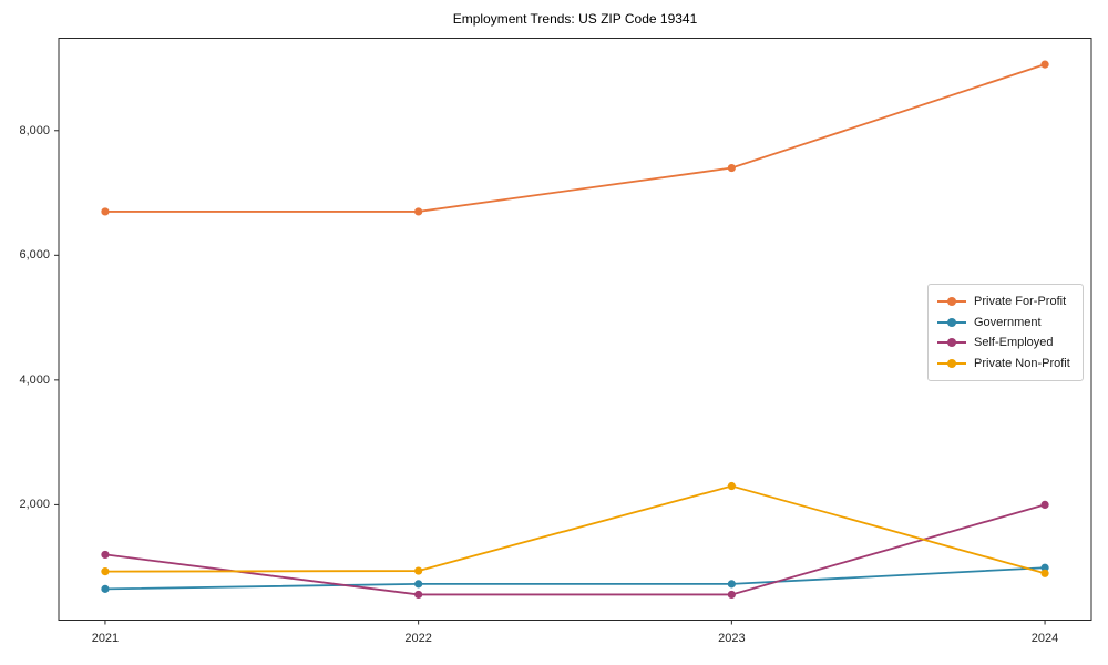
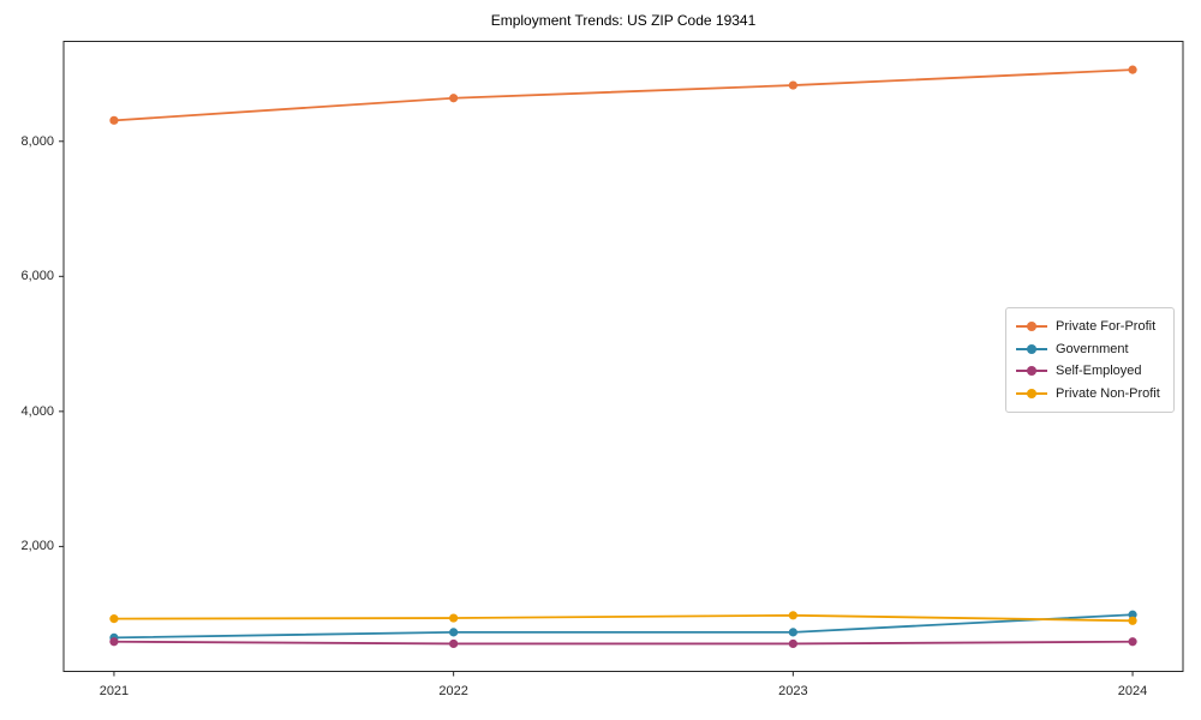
Private For-Profit/2021: 6700 -> 8300
Self-Employed/2021: 1200 -> 600
Private For-Profit/2022: 6700 -> 8600
Private For-Profit/2023: 7400 -> 8800
Private Non-Profit/2023: 2300 -> 1000
Self-Employed/2024: 2000 -> 600
